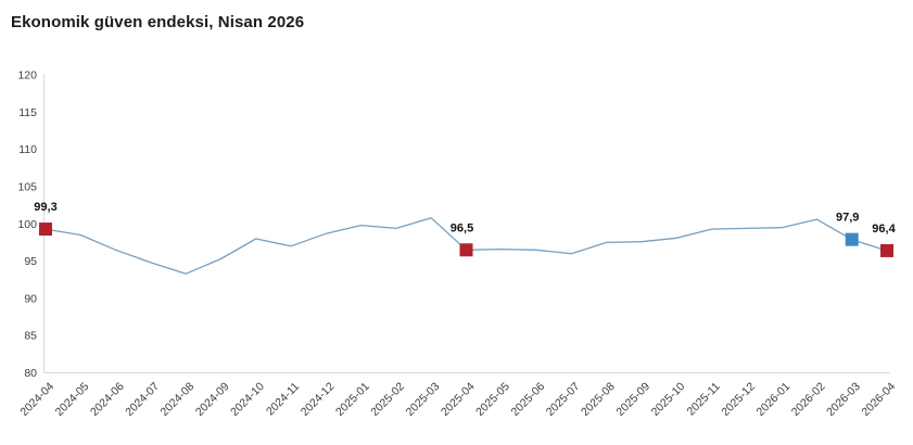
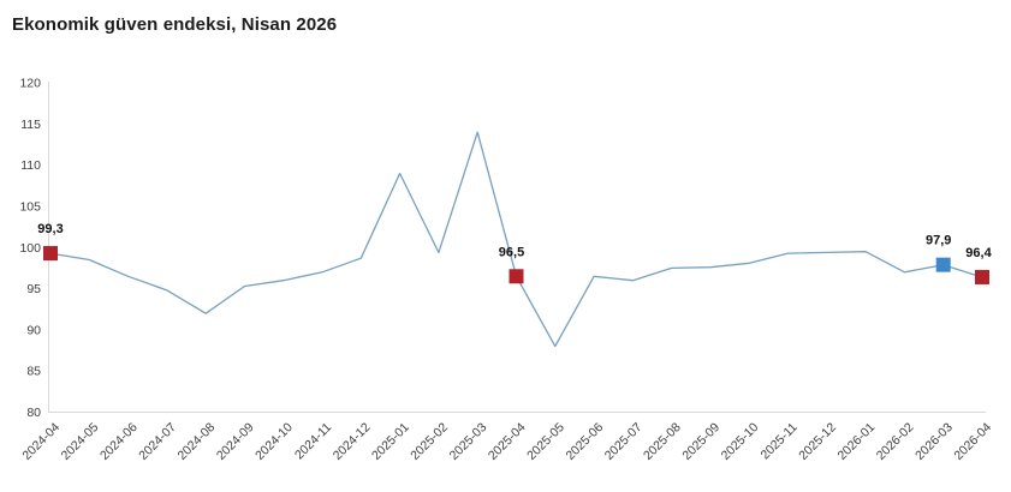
2024-08: 93 -> 92
2024-10: 98 -> 96
2025-01: 100 -> 109
2025-03: 101 -> 114
2025-05: 97 -> 88
2026-02: 101 -> 97
